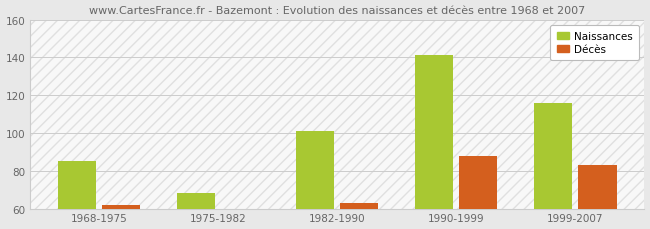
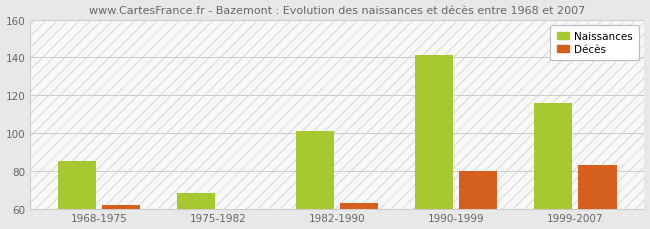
Décès/1990-1999: 88 -> 80
